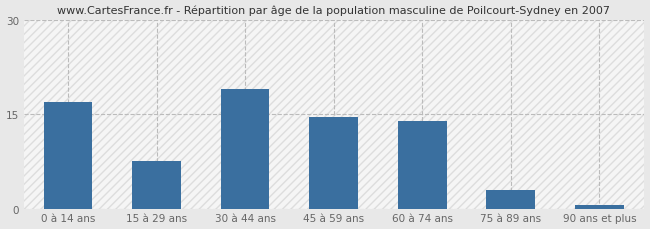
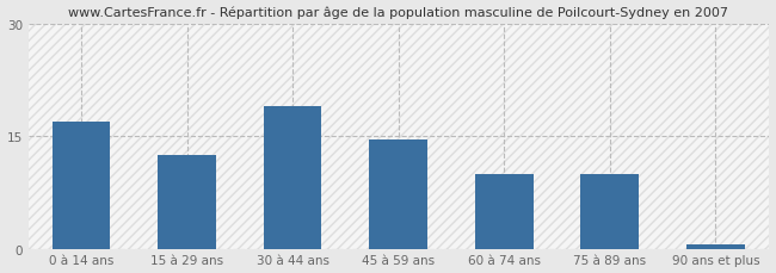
15 à 29 ans: 7.6 -> 12.5
60 à 74 ans: 14.0 -> 10.0
75 à 89 ans: 3.0 -> 10.0
